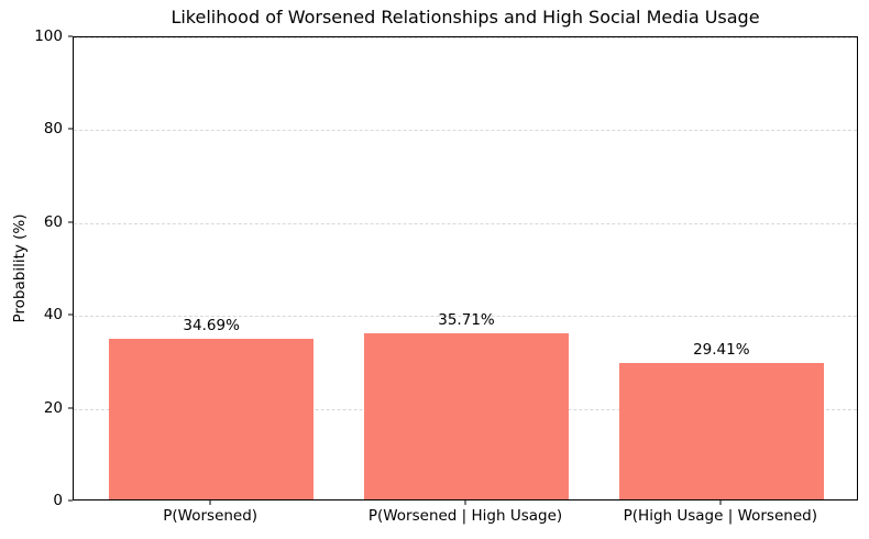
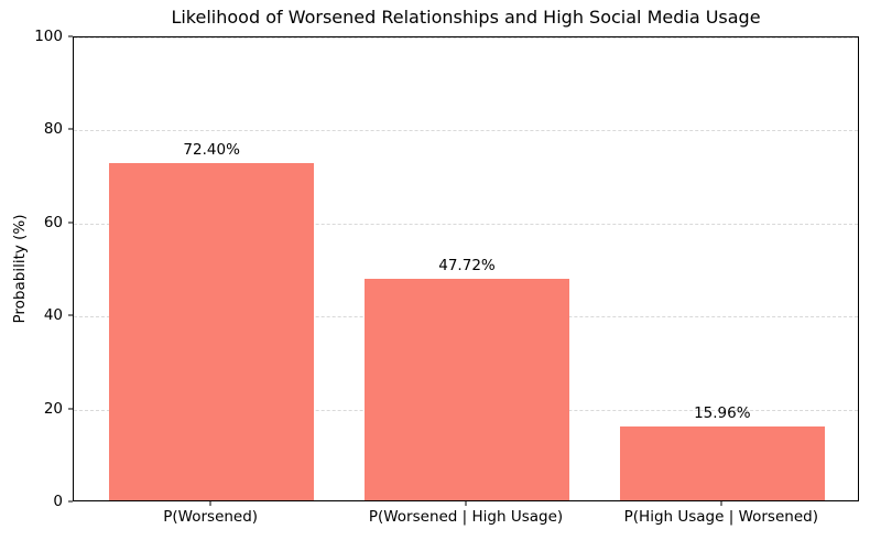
P(Worsened): 34.69% -> 72.40%
P(Worsened | High Usage): 35.71% -> 47.72%
P(High Usage | Worsened): 29.41% -> 15.96%
